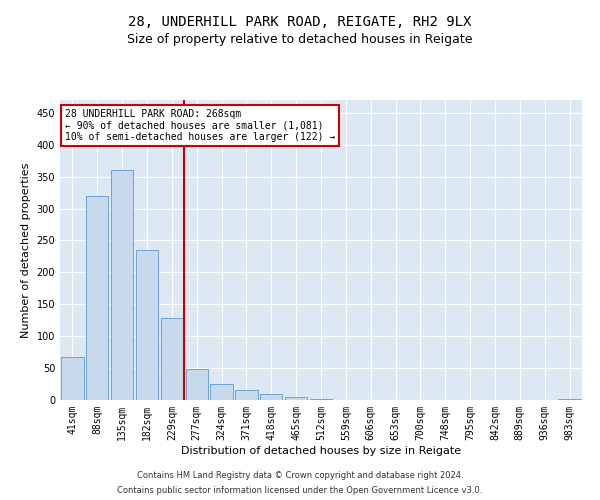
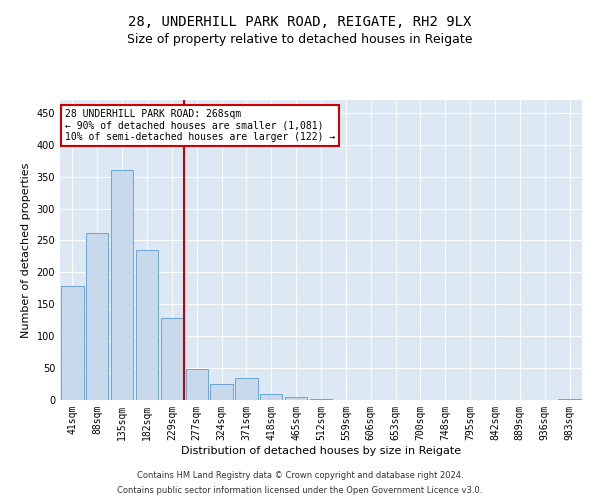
41sqm: 68 -> 178
88sqm: 320 -> 262
371sqm: 15 -> 34
